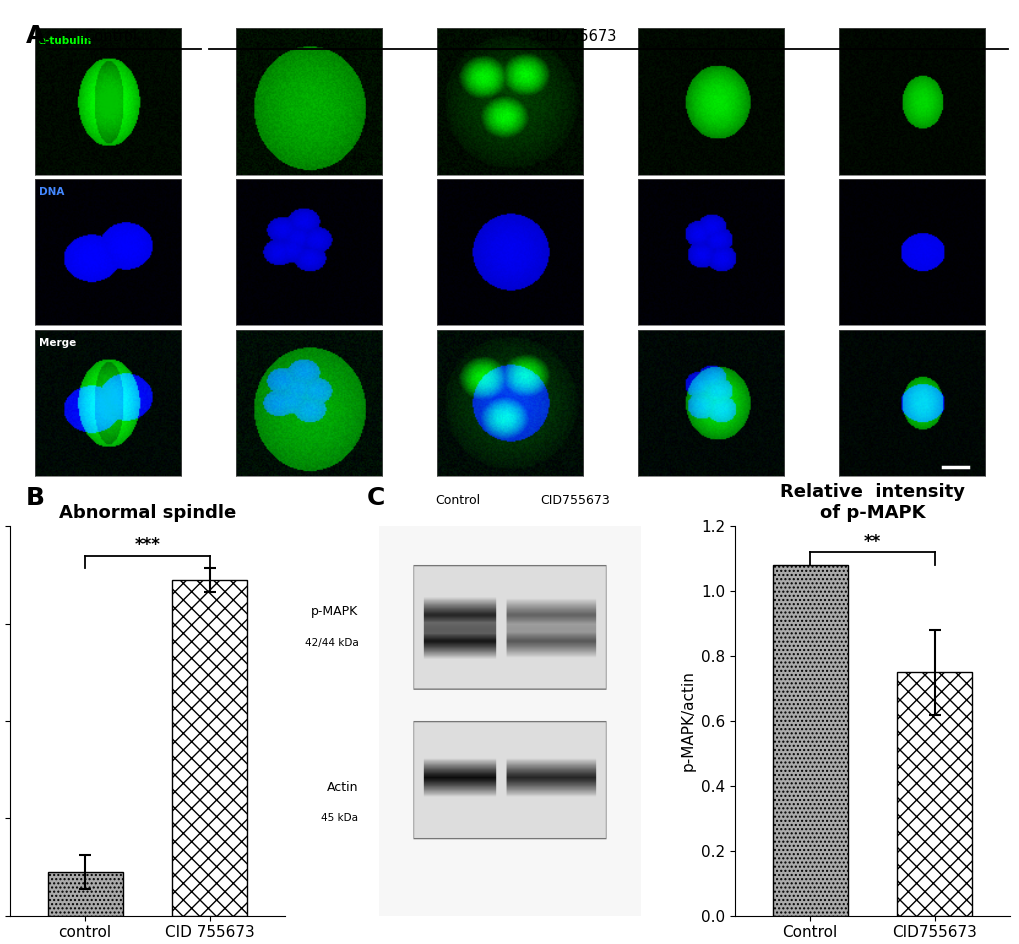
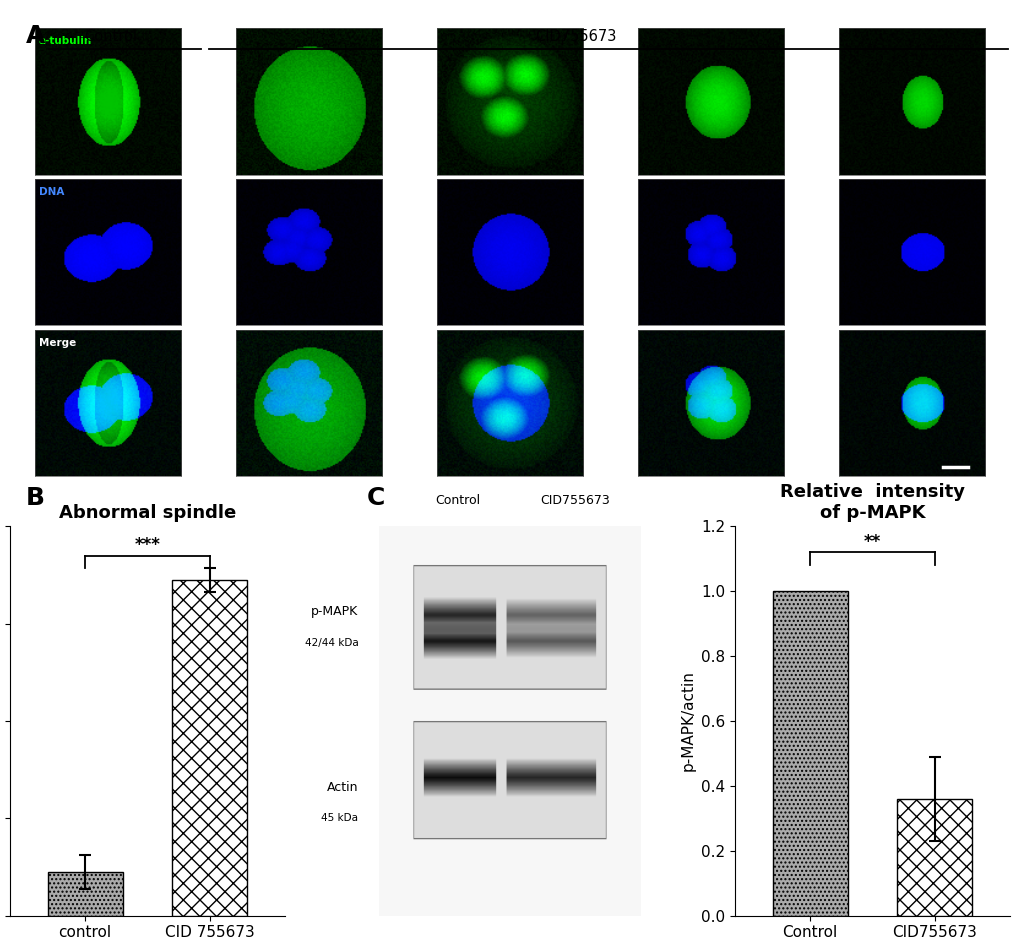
Relative intensity of p-MAPK/Control: 1.08 -> 1.00
Relative intensity of p-MAPK/CID755673: 0.75 -> 0.36
